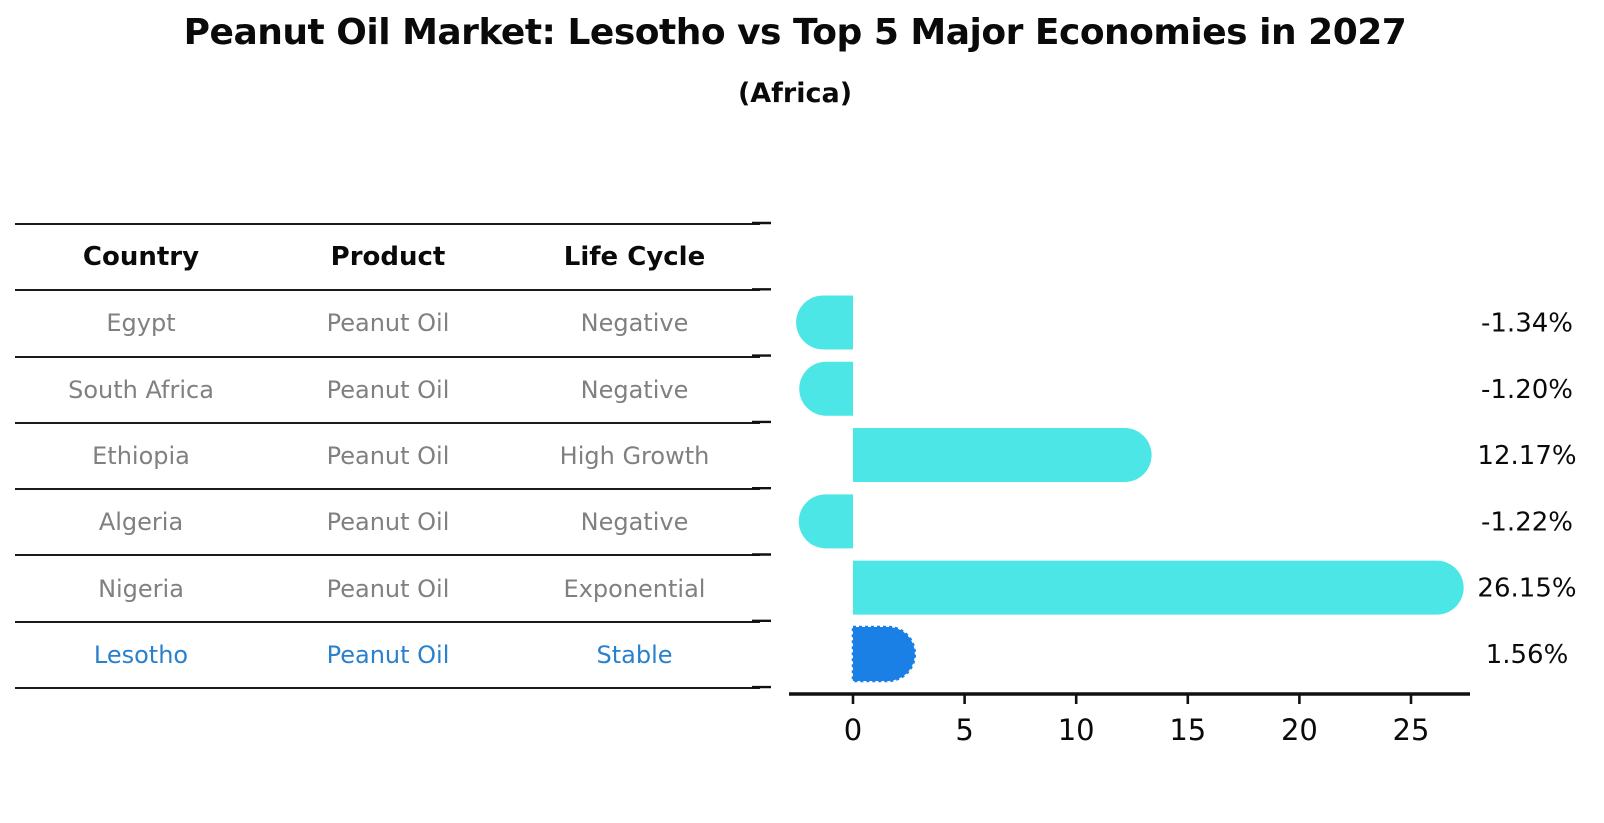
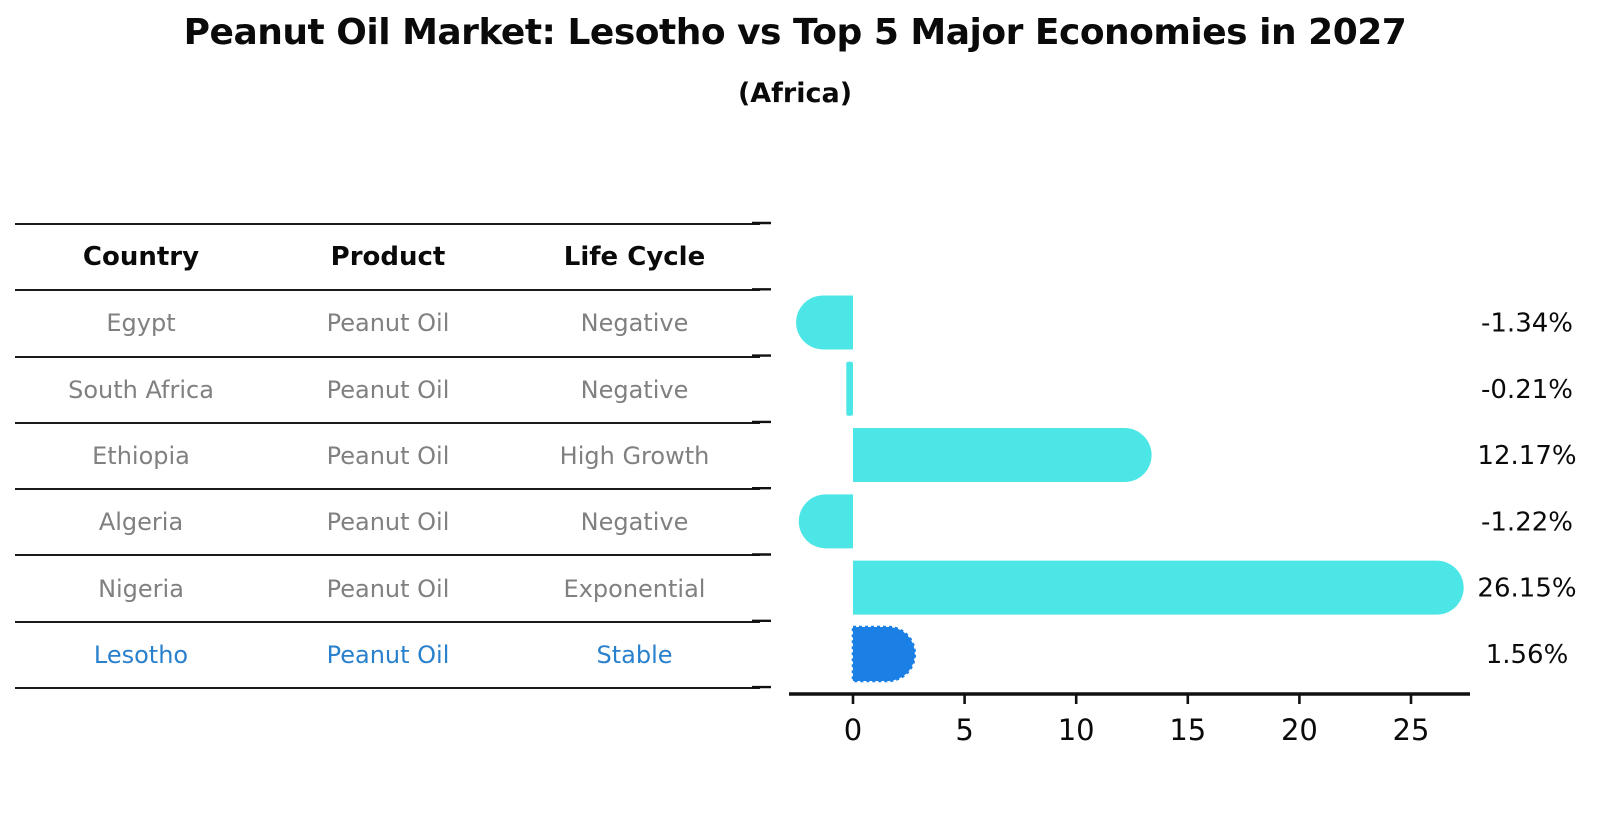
South Africa: -1.20% -> -0.21%
